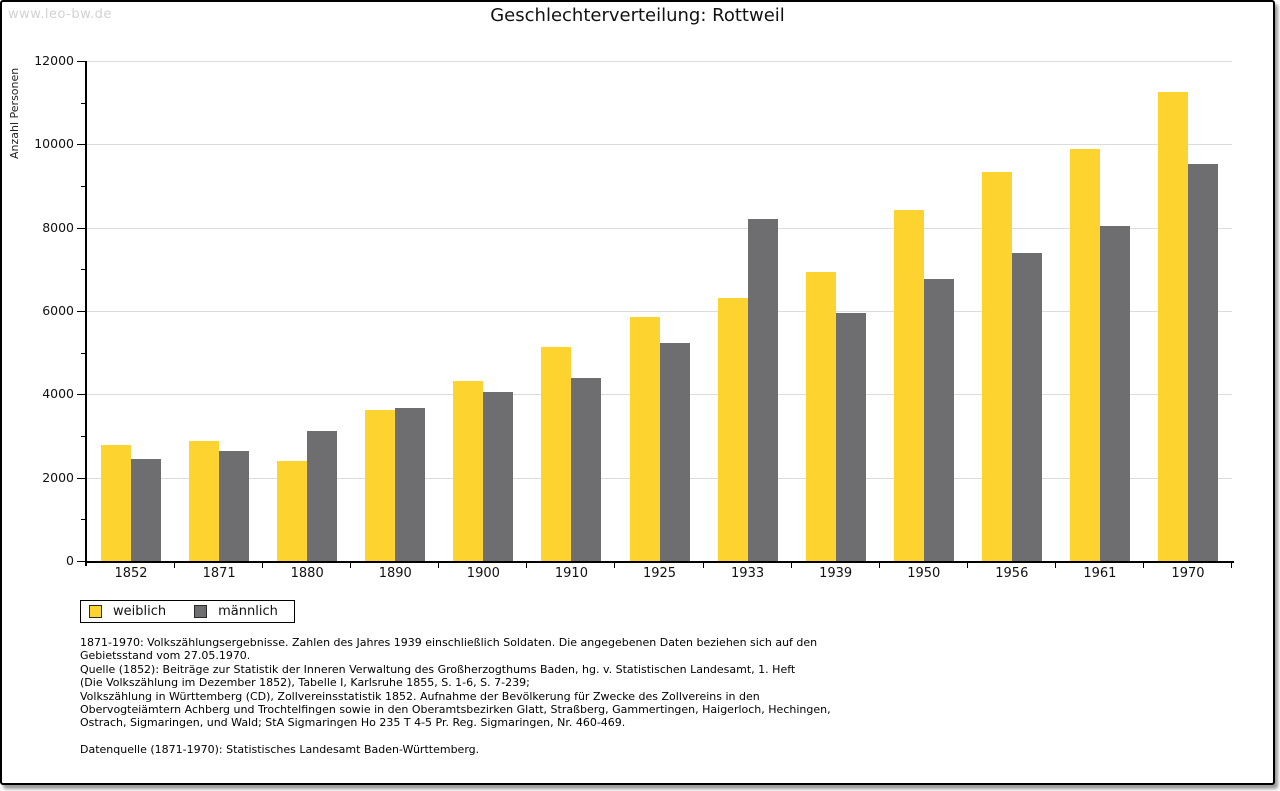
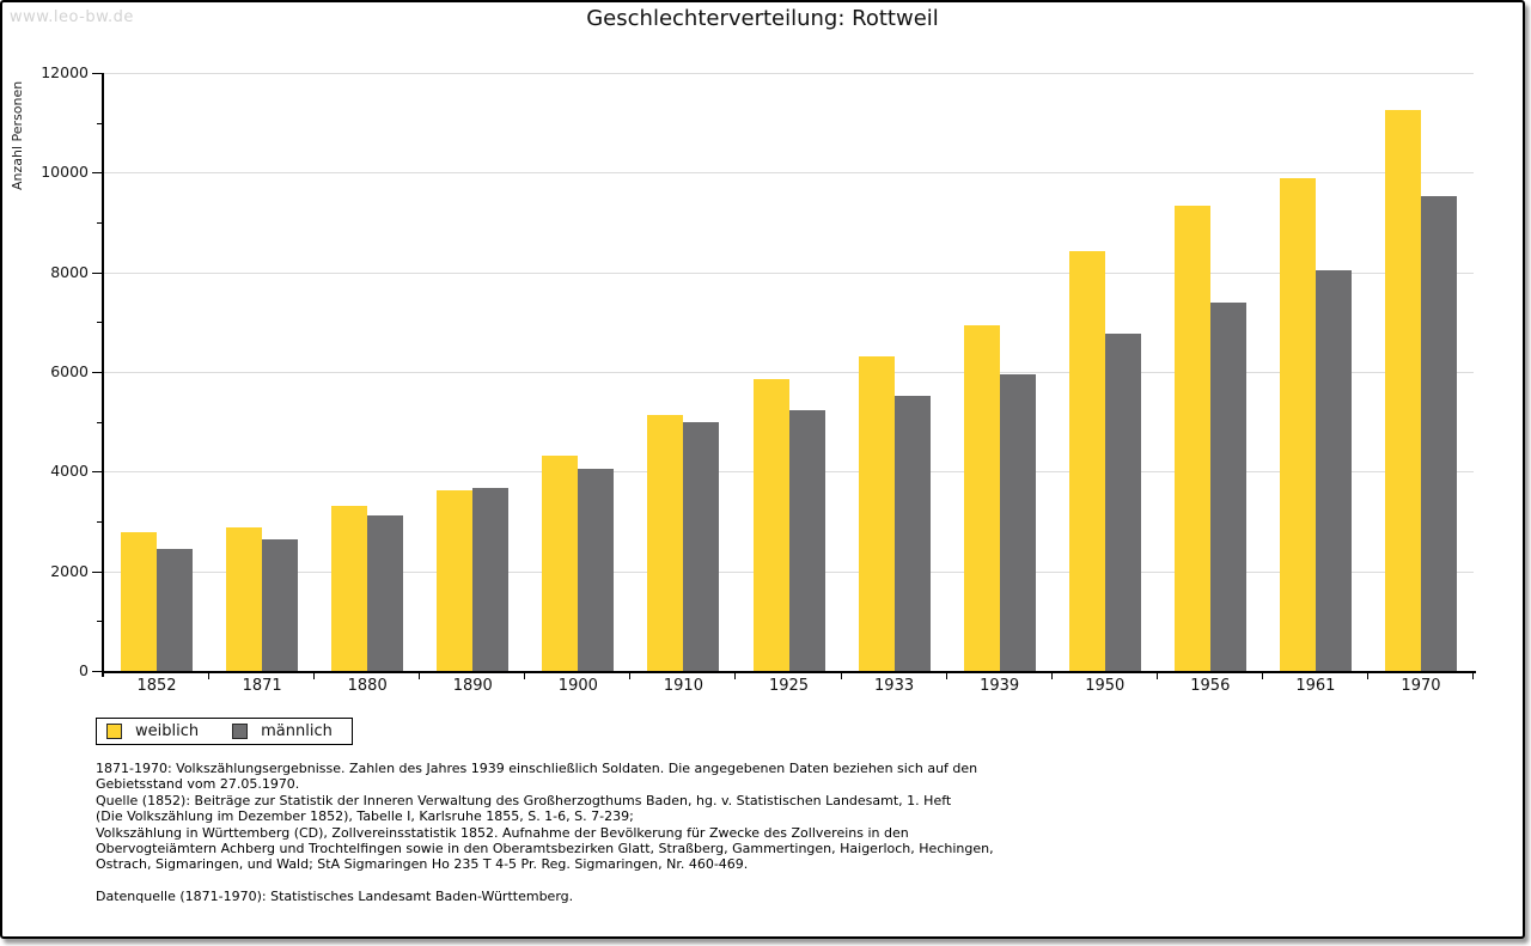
weiblich/1880: 2400 -> 3300
männlich/1910: 4400 -> 5000
männlich/1933: 8200 -> 5500
